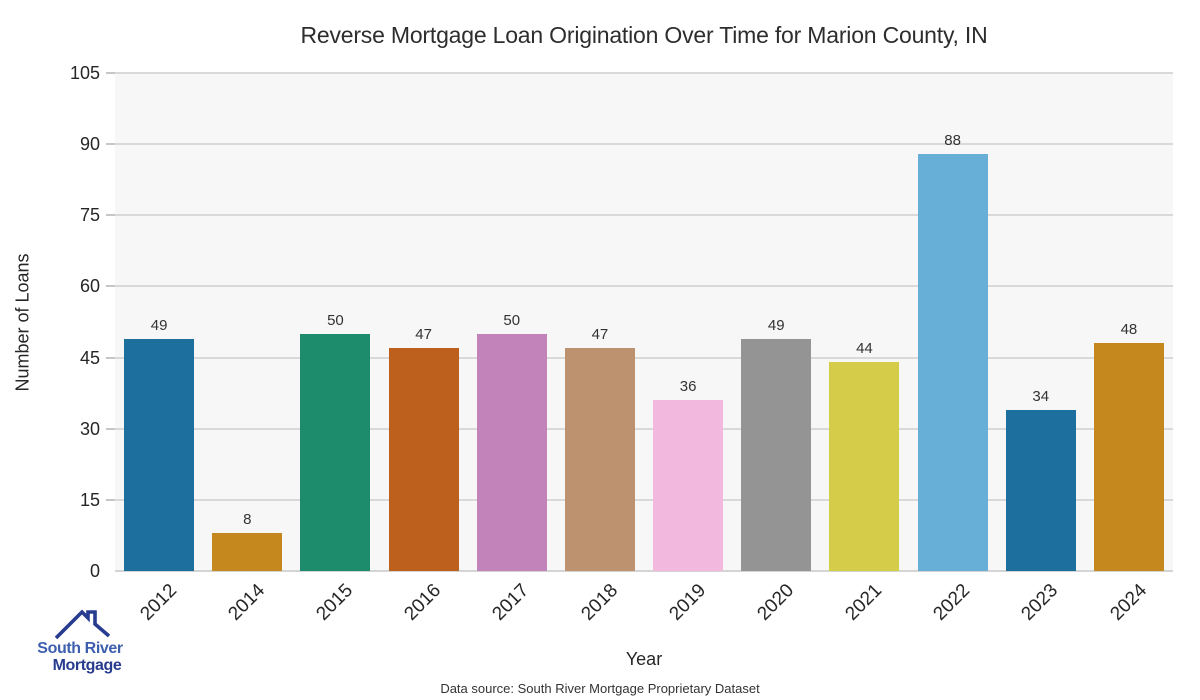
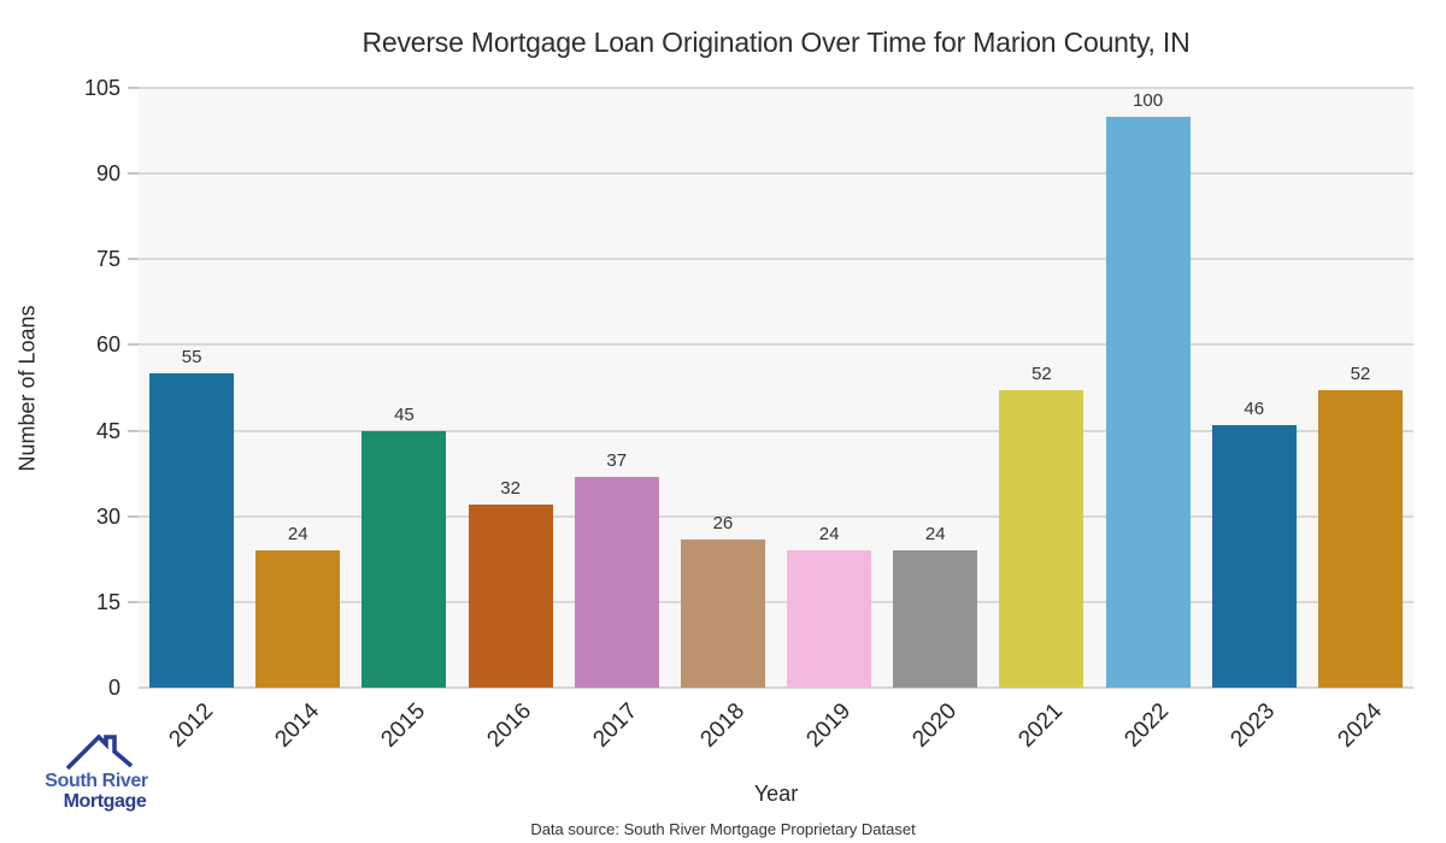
2012: 49 -> 55
2014: 8 -> 24
2015: 50 -> 45
2016: 47 -> 32
2017: 50 -> 37
2018: 47 -> 26
2019: 36 -> 24
2020: 49 -> 24
2021: 44 -> 52
2022: 88 -> 100
2023: 34 -> 46
2024: 48 -> 52
